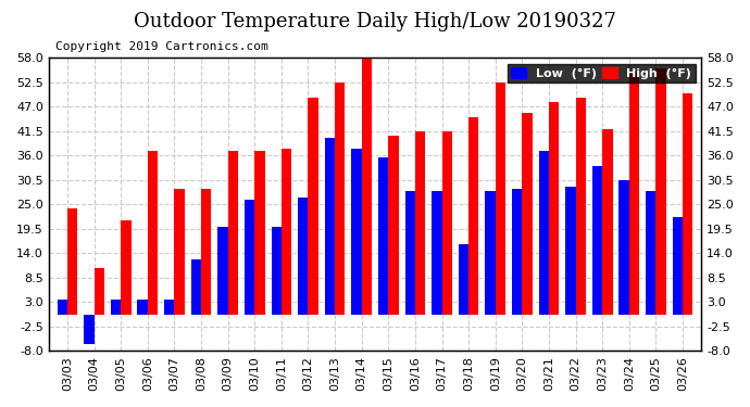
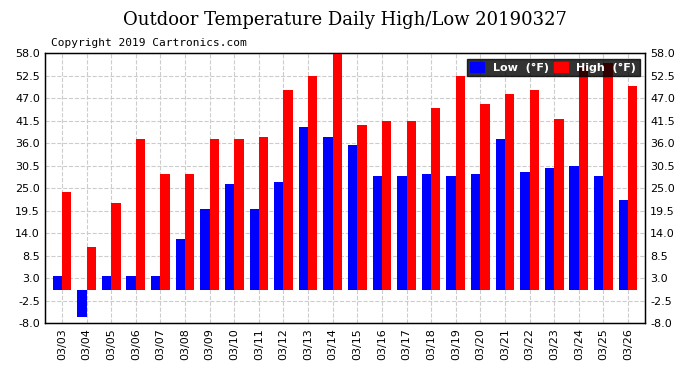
Low (°F)/03/18: 16.0 -> 28.5
Low (°F)/03/23: 33.5 -> 30.0
